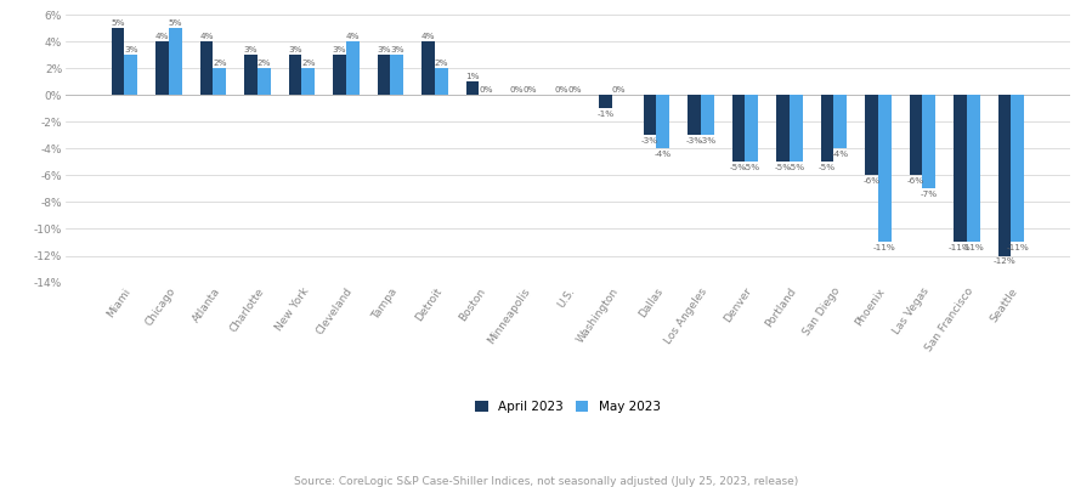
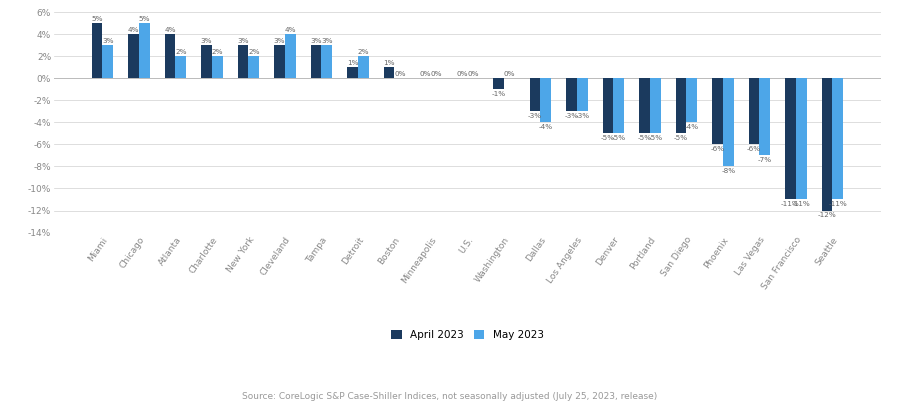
April 2023/Detroit: 4% -> 1%
May 2023/Phoenix: -11% -> -8%
